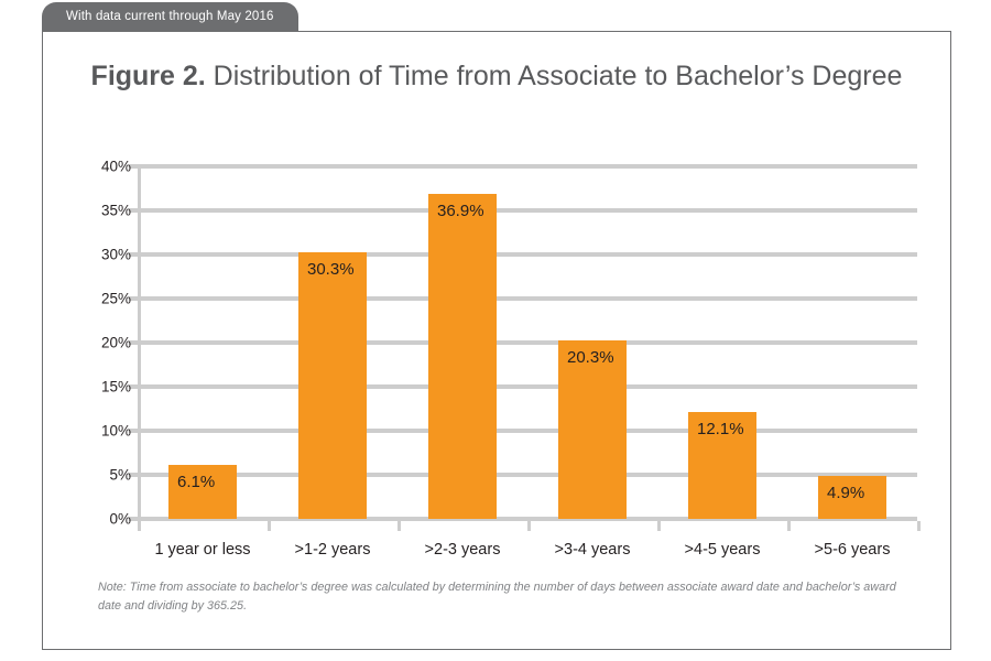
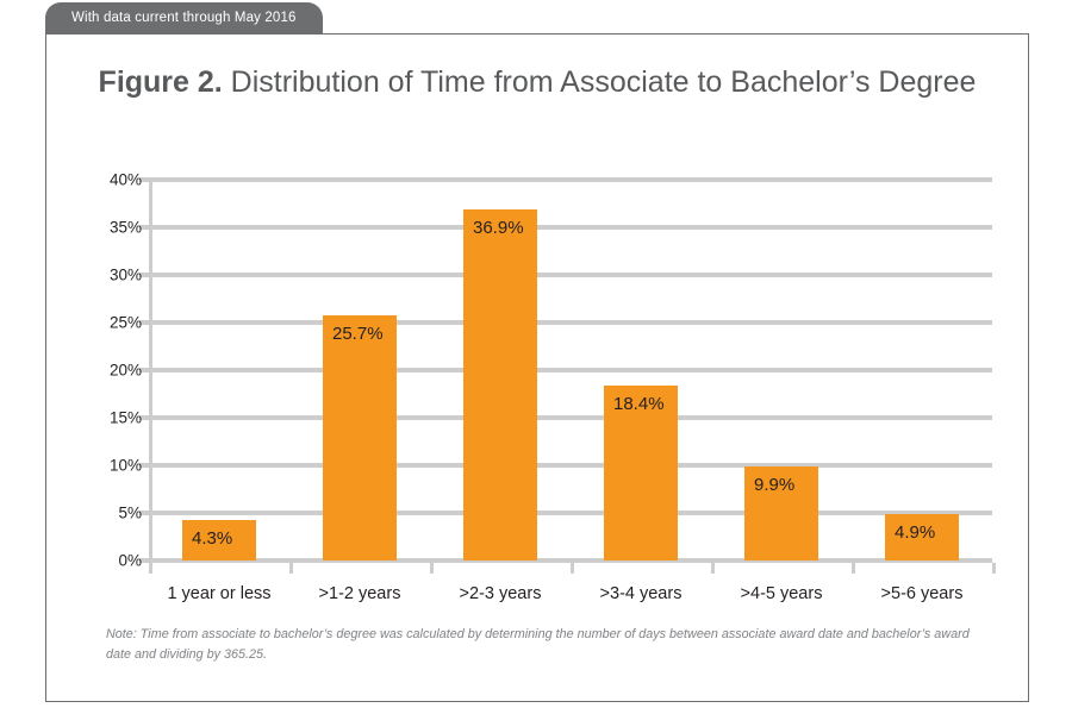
1 year or less: 6.1% -> 4.3%
>1-2 years: 30.3% -> 25.7%
>3-4 years: 20.3% -> 18.4%
>4-5 years: 12.1% -> 9.9%
